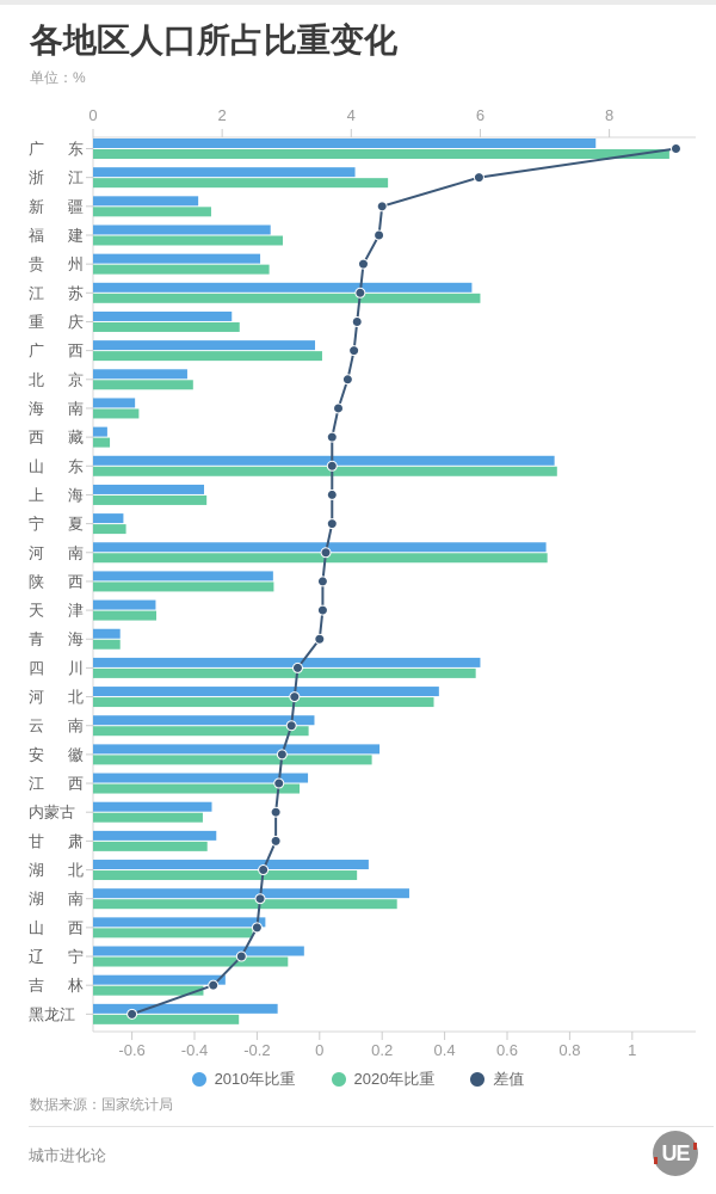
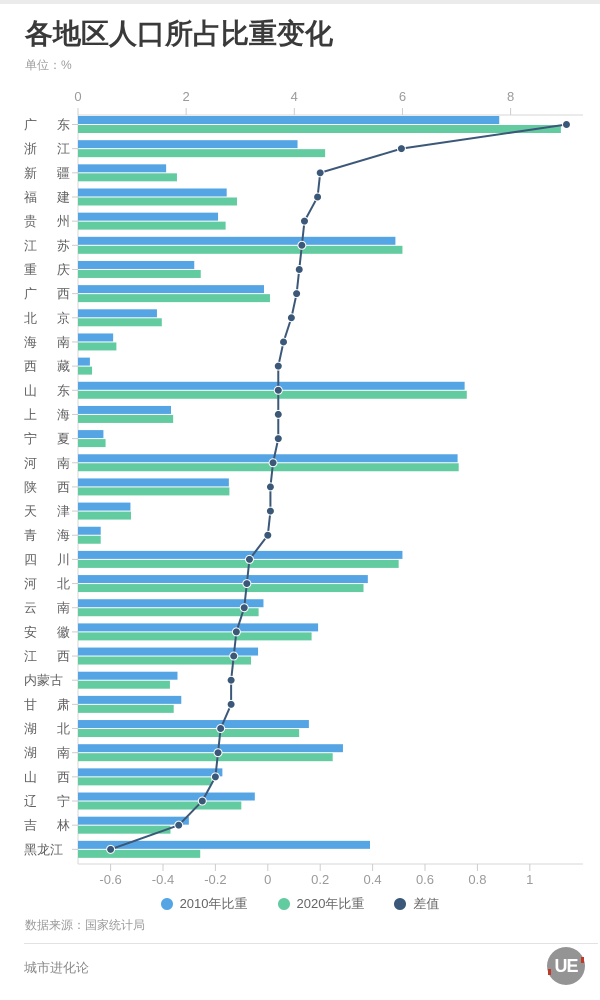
2010年比重/黑龙江: 2,9 -> 5,4
